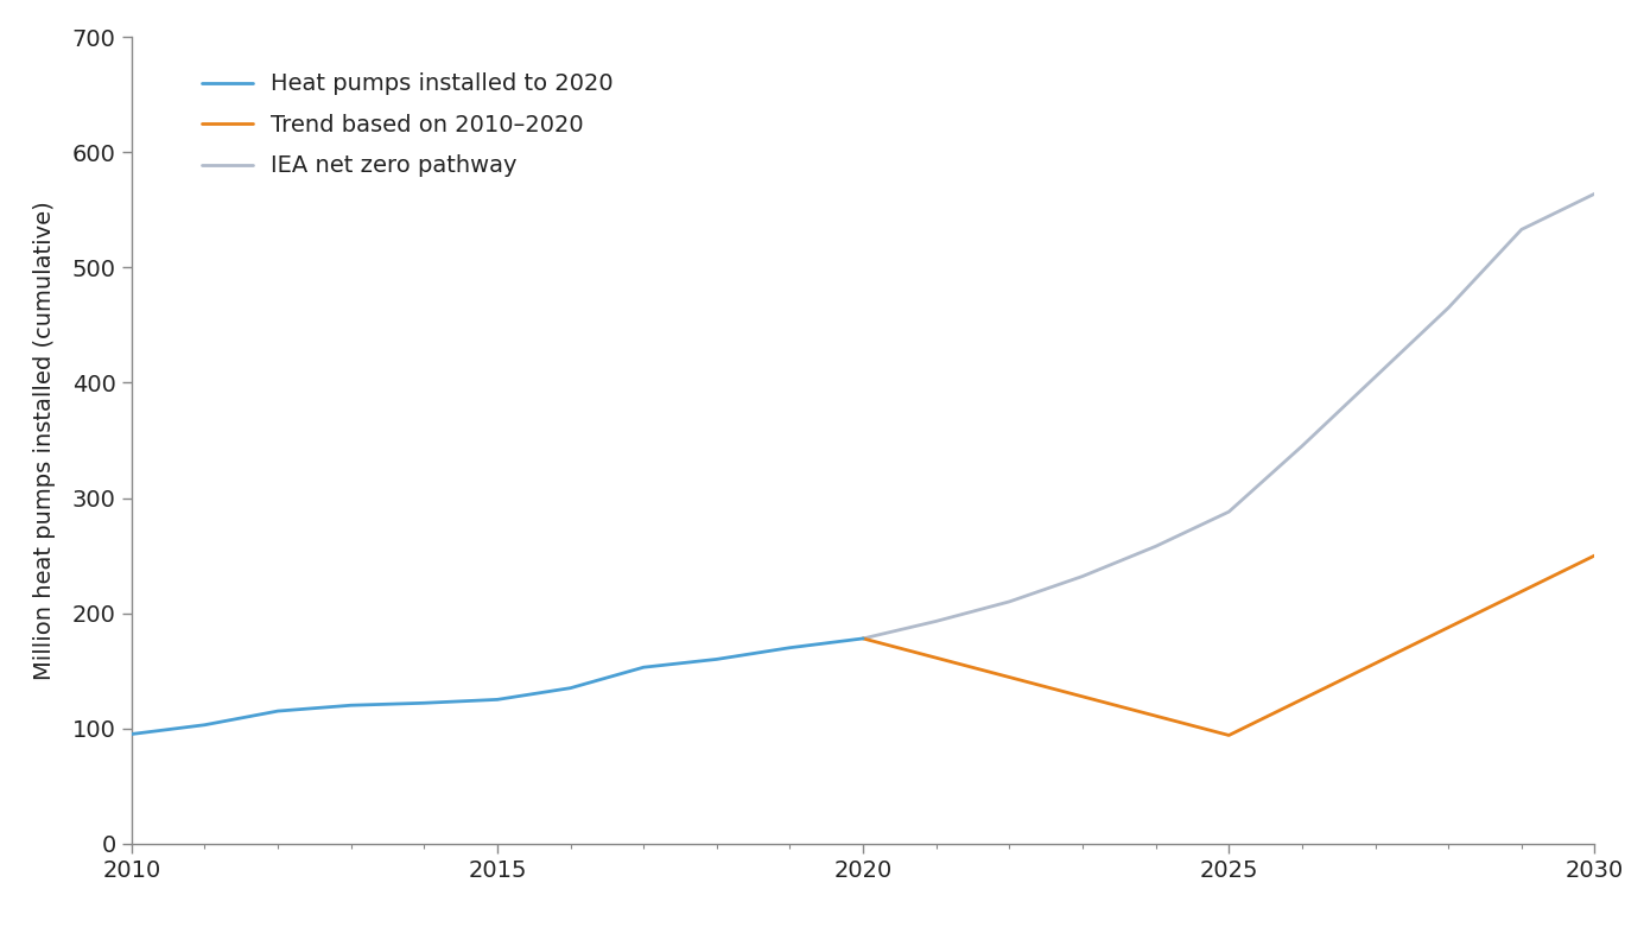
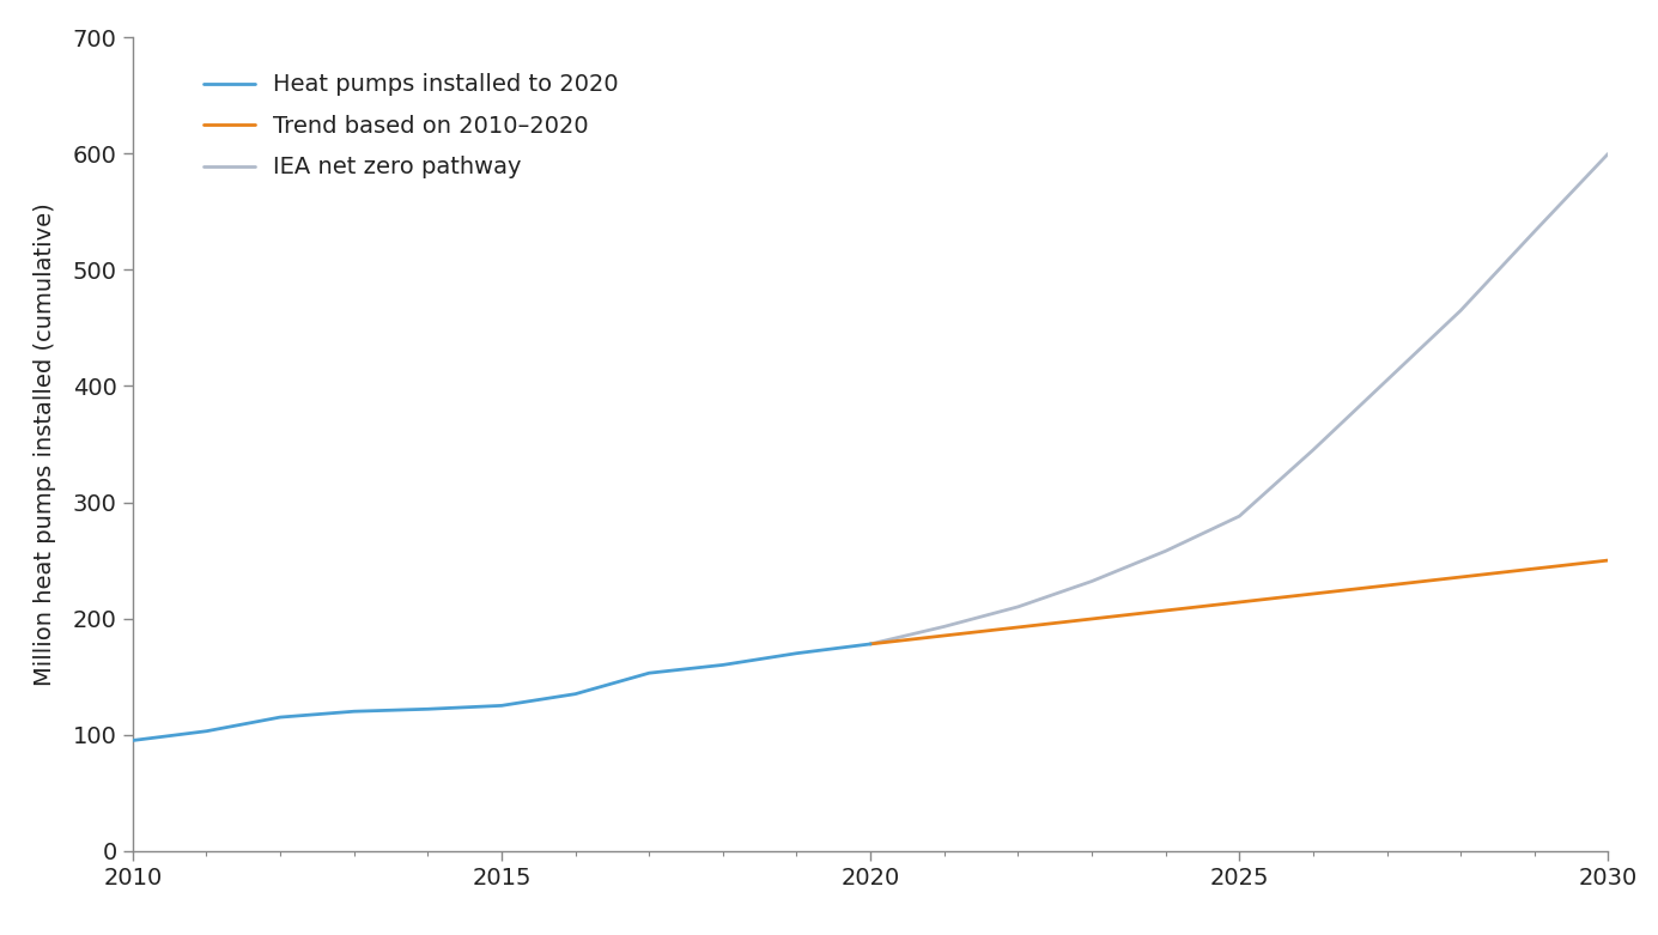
Trend based on 2010–2020/2025: 94 -> 214
IEA net zero pathway/2030: 564 -> 600
